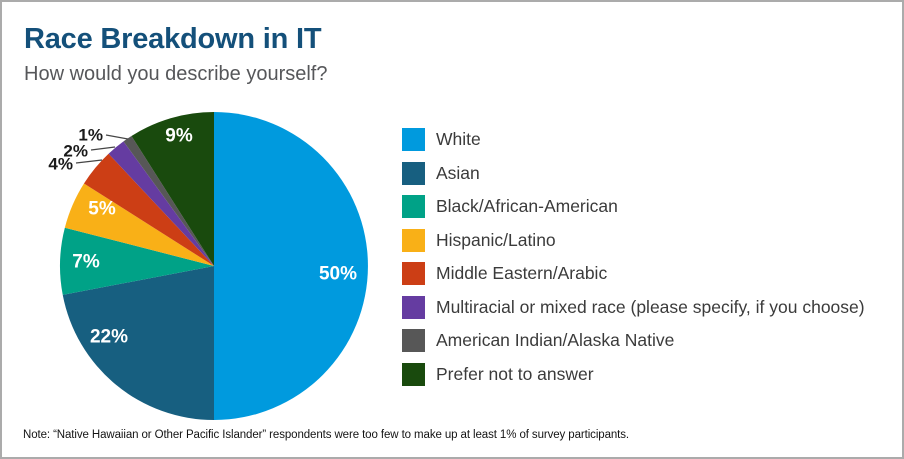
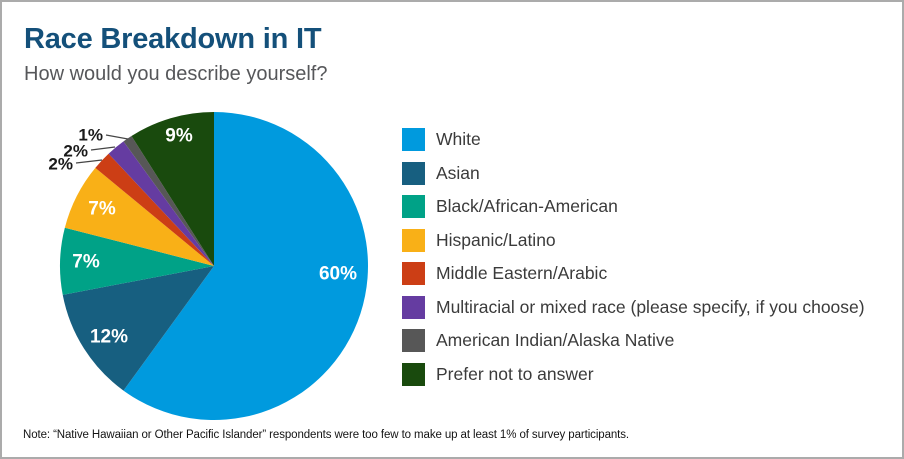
White: 50% -> 60%
Asian: 22% -> 12%
Hispanic/Latino: 5% -> 7%
Middle Eastern/Arabic: 4% -> 2%
